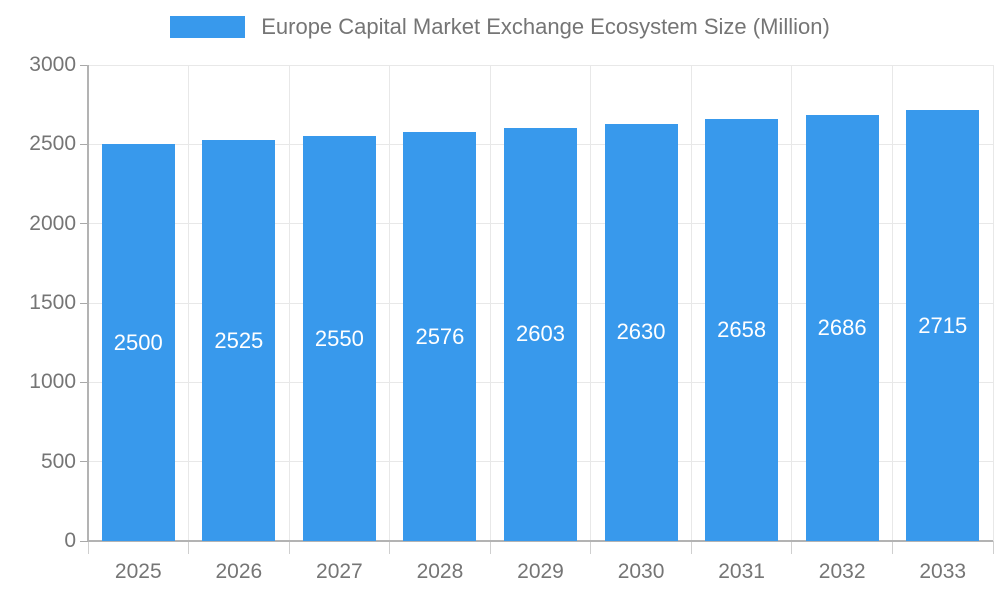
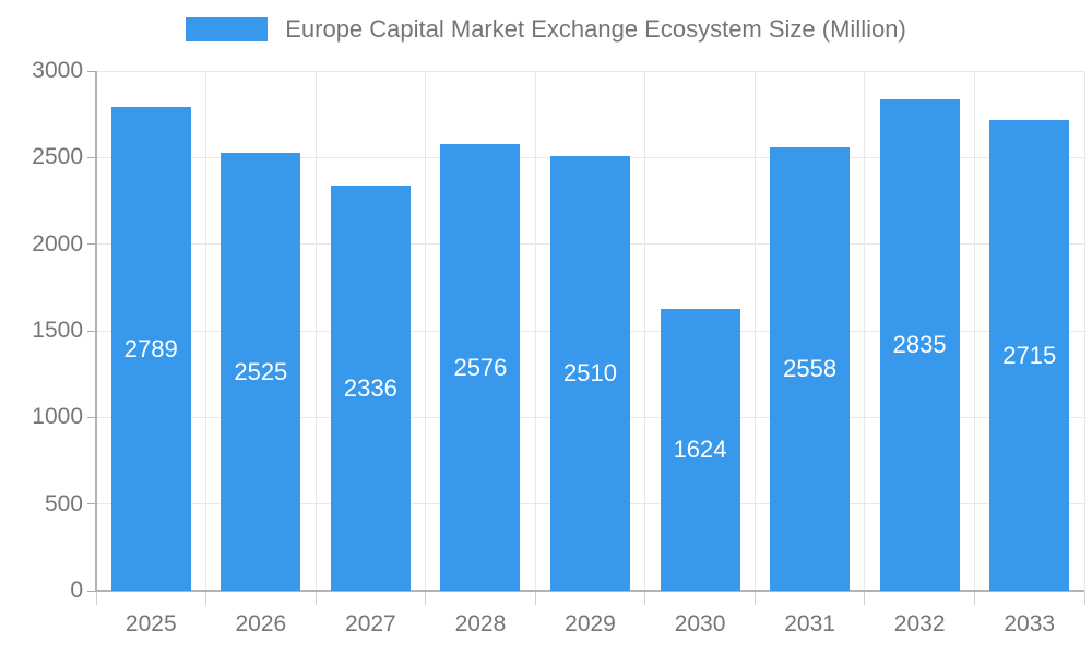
2025: 2500 -> 2789
2027: 2550 -> 2336
2029: 2603 -> 2510
2030: 2630 -> 1624
2031: 2658 -> 2558
2032: 2686 -> 2835
